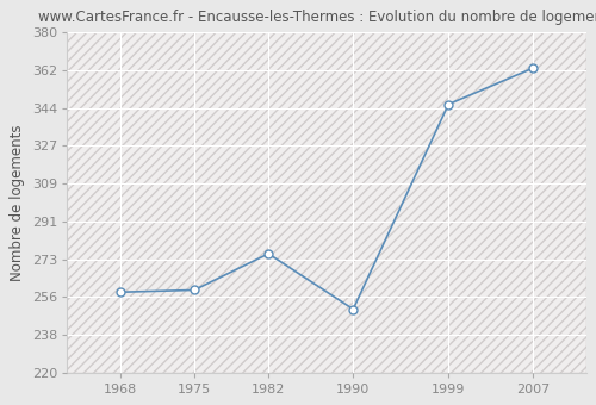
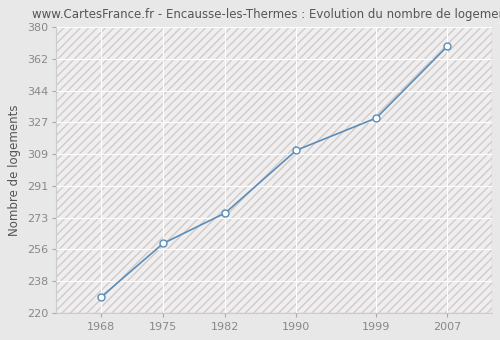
1968: 258 -> 229
1990: 250 -> 311
1999: 346 -> 329
2007: 363 -> 369
